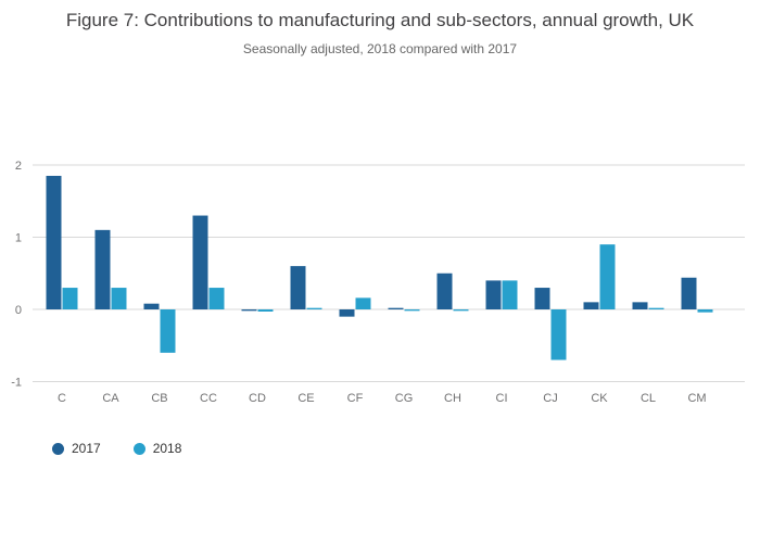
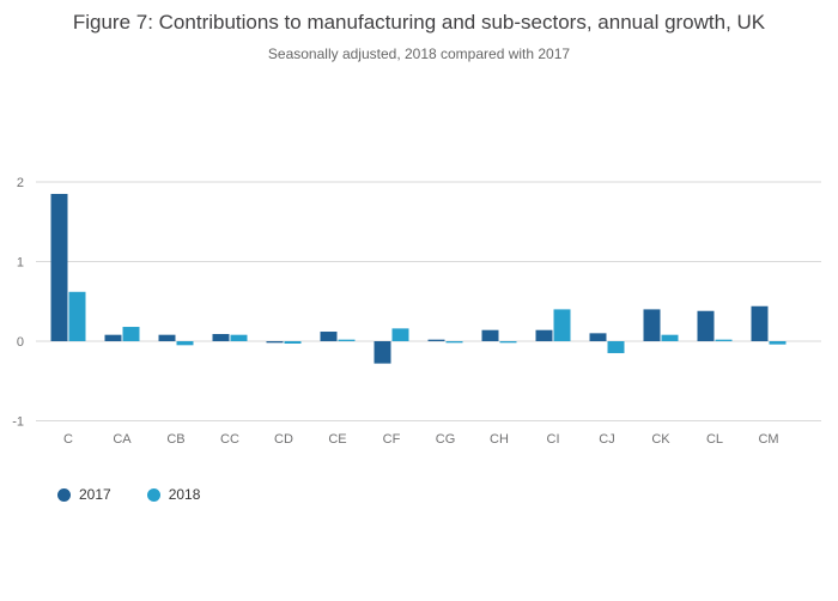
2018/C: 0.3 -> 0.6
2017/CA: 1.1 -> 0.1
2018/CA: 0.3 -> 0.2
2018/CB: -0.6 -> -0.1
2017/CC: 1.3 -> 0.1
2018/CC: 0.3 -> 0.1
2017/CE: 0.6 -> 0.1
2017/CF: -0.1 -> -0.3
2017/CH: 0.5 -> 0.1
2017/CI: 0.4 -> 0.1
2017/CJ: 0.3 -> 0.1
2018/CJ: -0.7 -> -0.1
2017/CK: 0.1 -> 0.4
2018/CK: 0.9 -> 0.1
2017/CL: 0.1 -> 0.4
